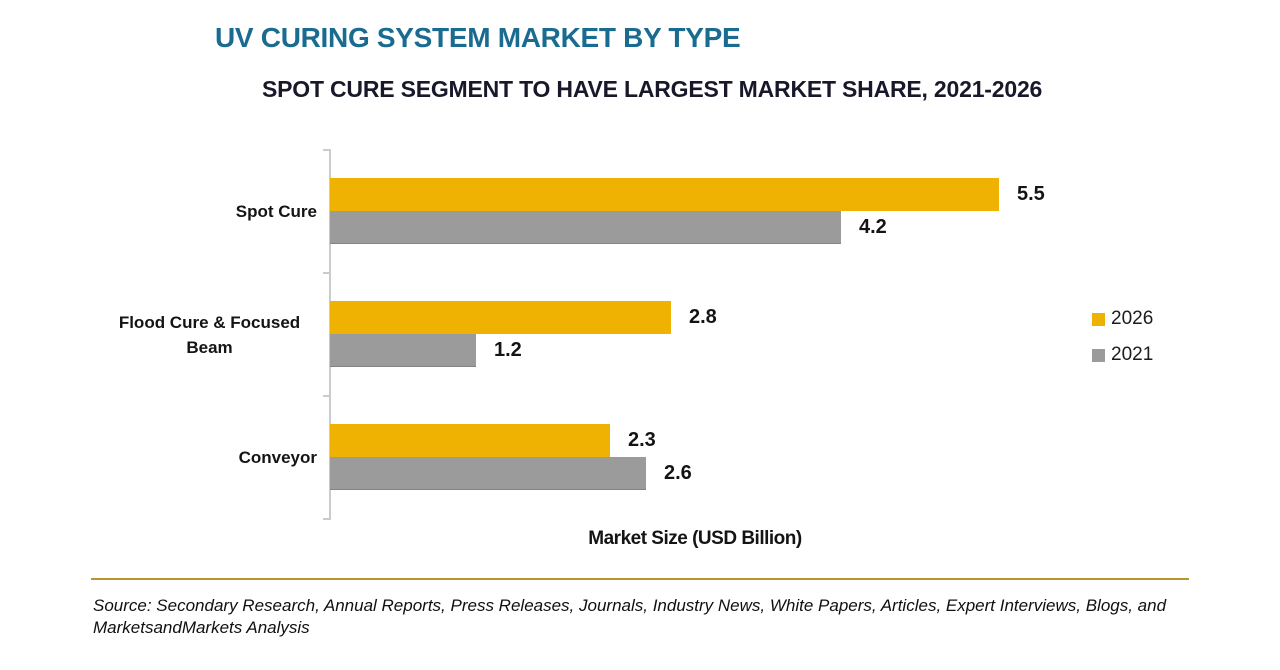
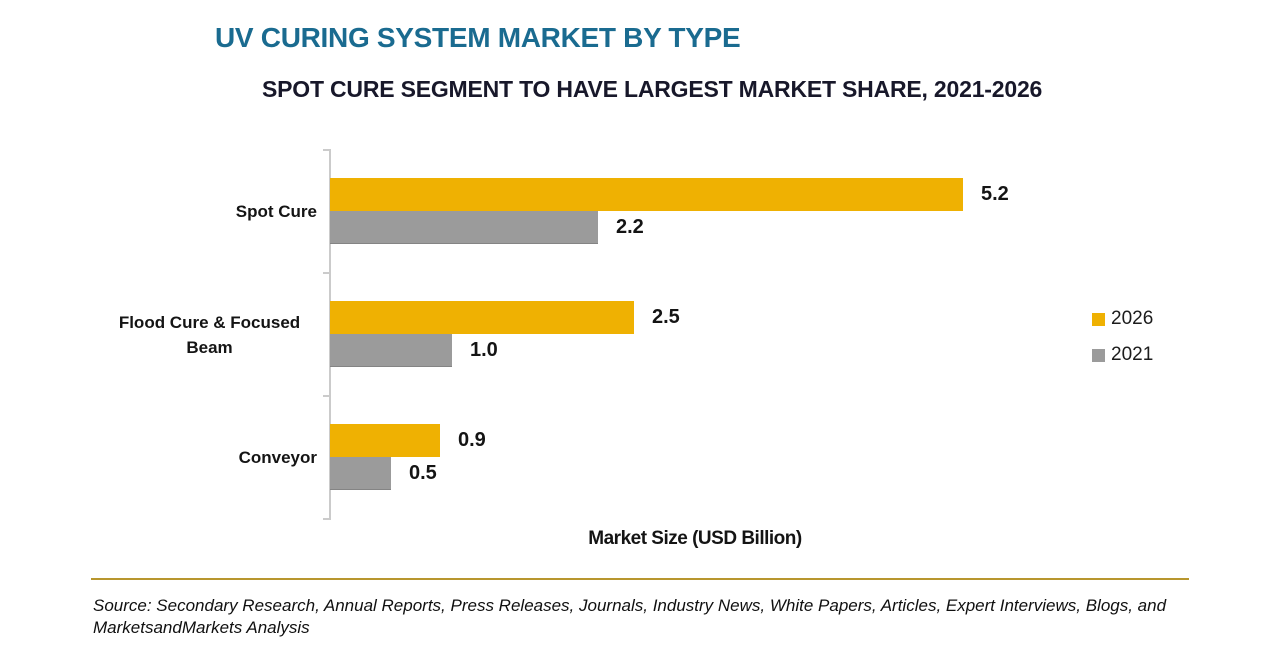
2026/Spot Cure: 5.5 -> 5.2
2021/Spot Cure: 4.2 -> 2.2
2026/Flood Cure & Focused Beam: 2.8 -> 2.5
2021/Flood Cure & Focused Beam: 1.2 -> 1.0
2026/Conveyor: 2.3 -> 0.9
2021/Conveyor: 2.6 -> 0.5
